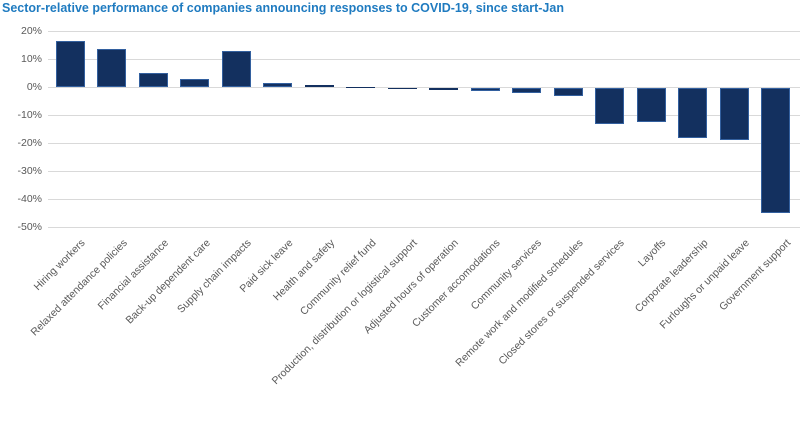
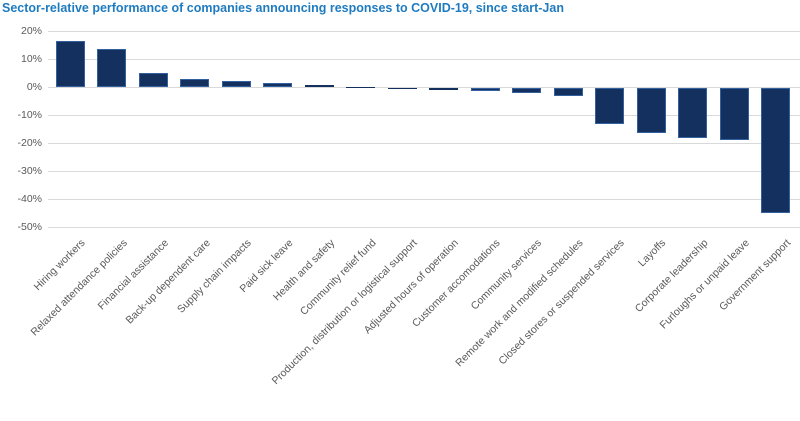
Supply chain impacts: 13% -> 2%
Layoffs: -12% -> -16%
